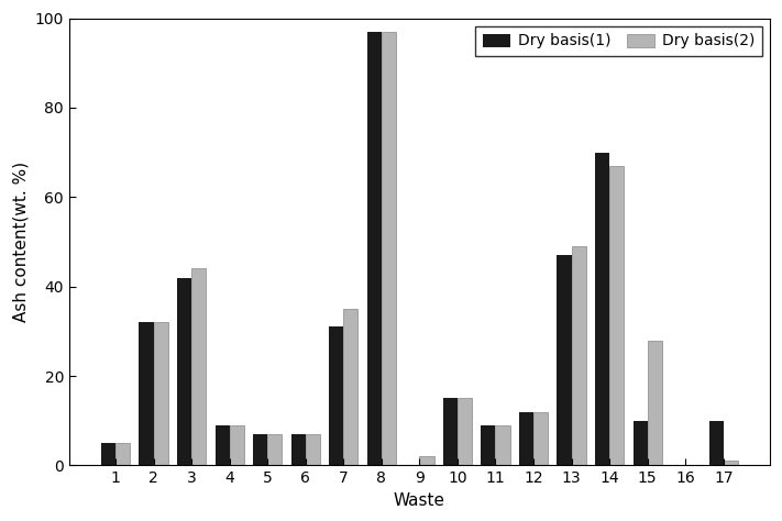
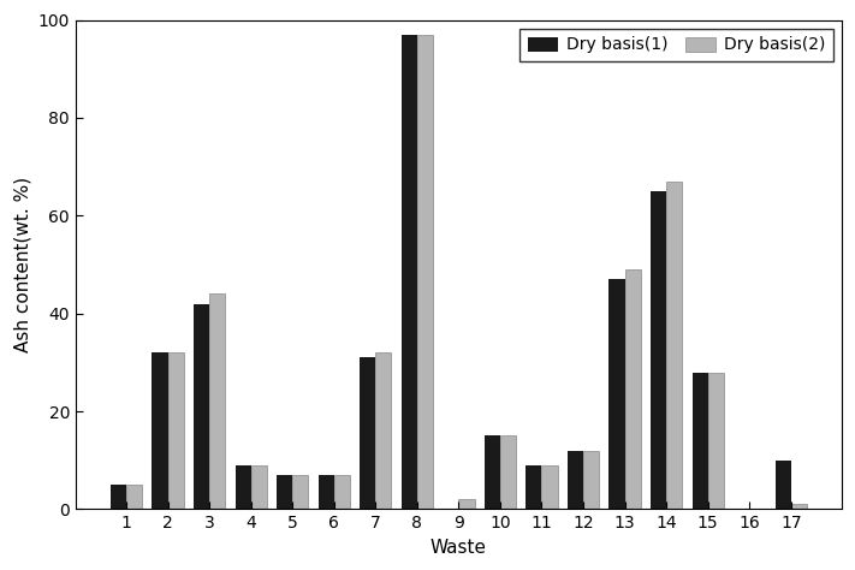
Dry basis(2)/7: 35 -> 32
Dry basis(1)/14: 70 -> 65
Dry basis(1)/15: 10 -> 28
